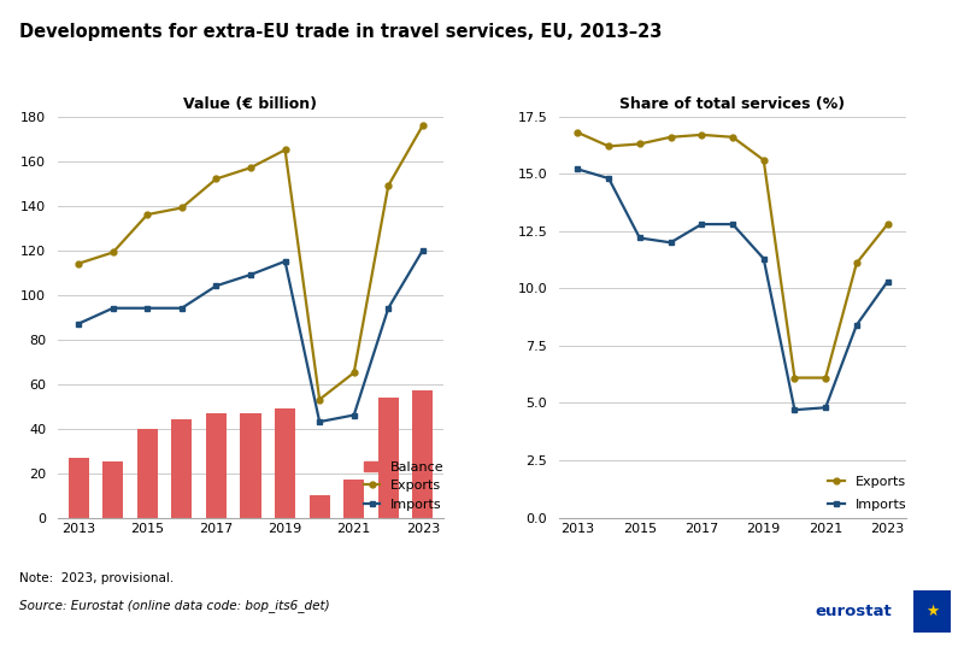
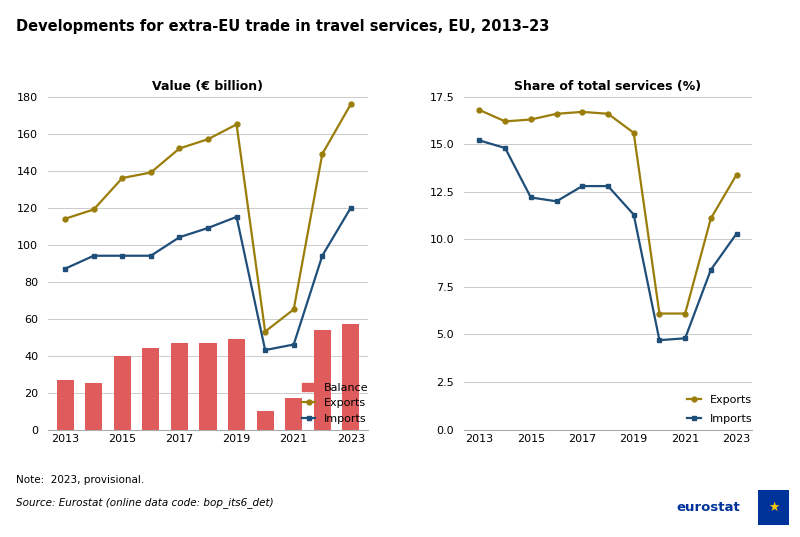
Share of total services (%)/Exports/2023: 12.8 -> 13.4
